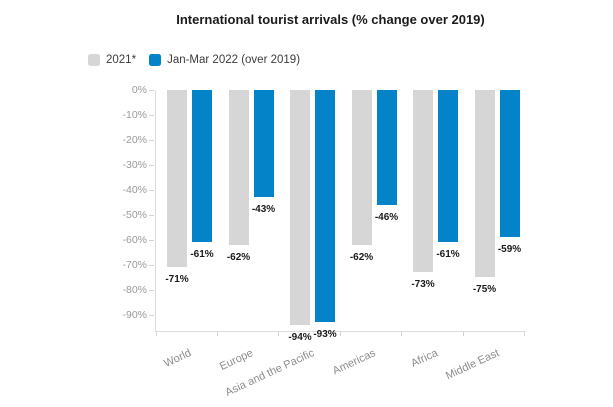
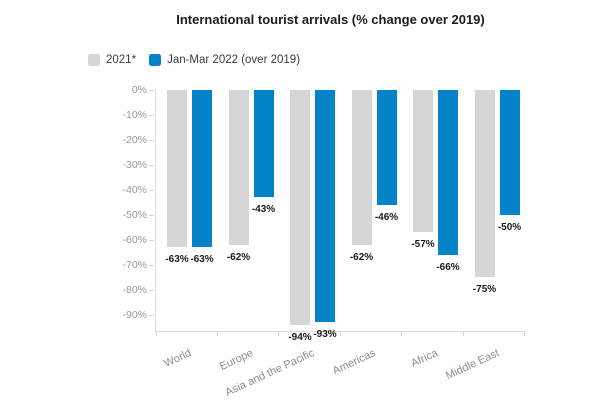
2021*/World: -71% -> -63%
Jan-Mar 2022 (over 2019)/World: -61% -> -63%
2021*/Africa: -73% -> -57%
Jan-Mar 2022 (over 2019)/Africa: -61% -> -66%
Jan-Mar 2022 (over 2019)/Middle East: -59% -> -50%
